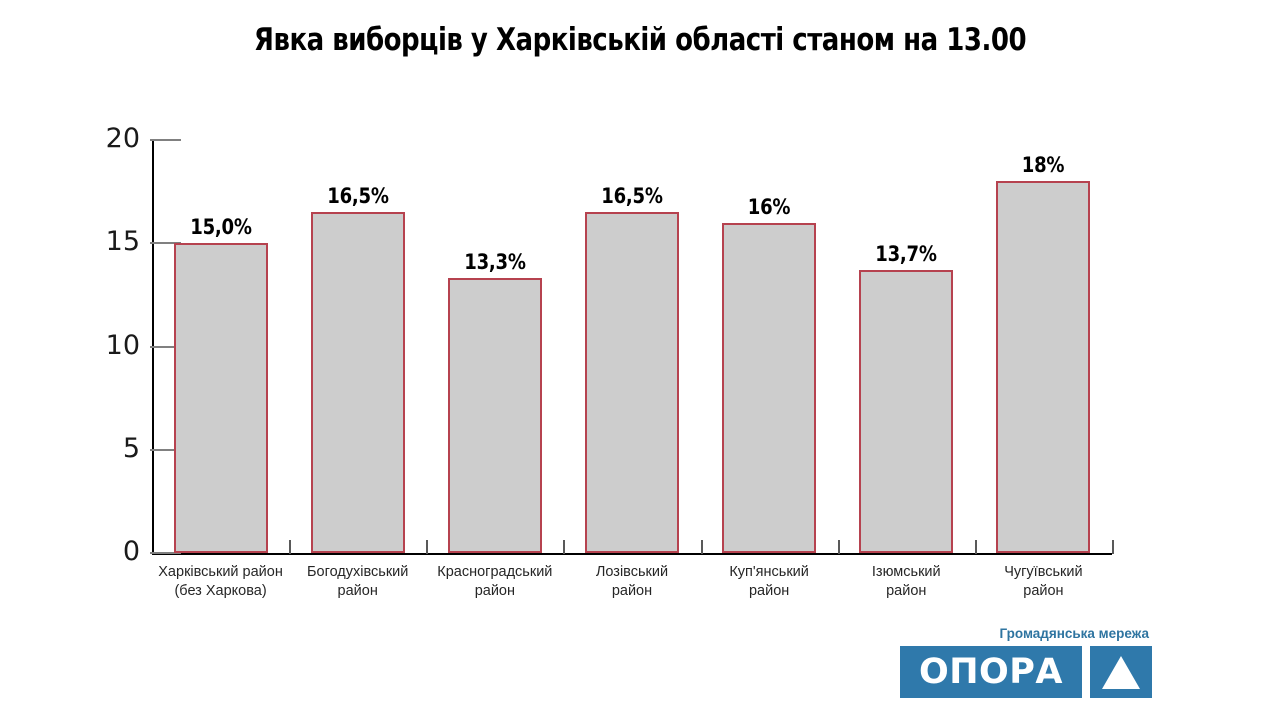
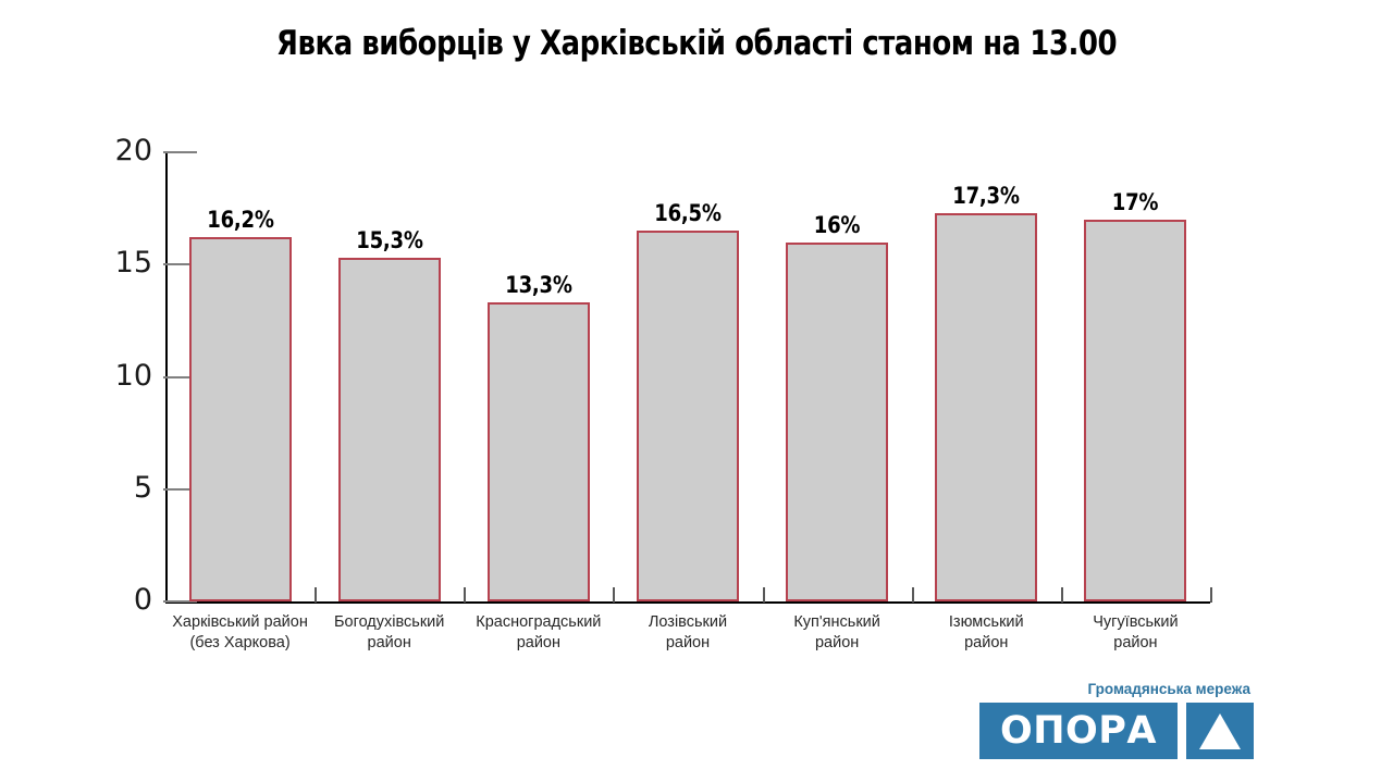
Харківський район (без Харкова): 15,0% -> 16,2%
Богодухівський район: 16,5% -> 15,3%
Ізюмський район: 13,7% -> 17,3%
Чугуївський район: 18% -> 17%
